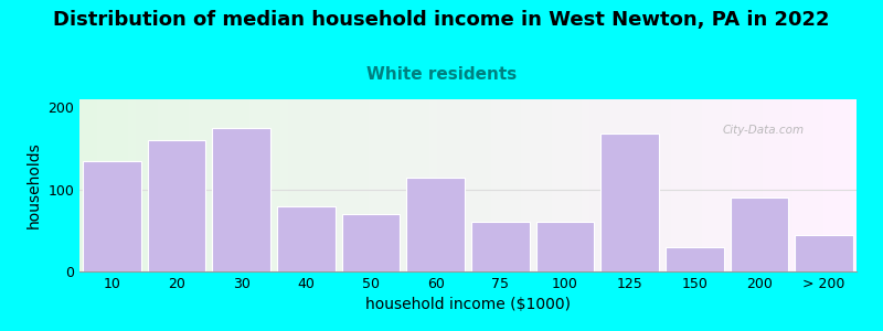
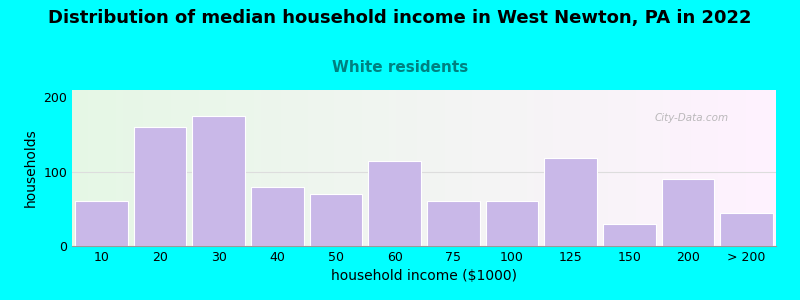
10: 135 -> 60
125: 168 -> 118
